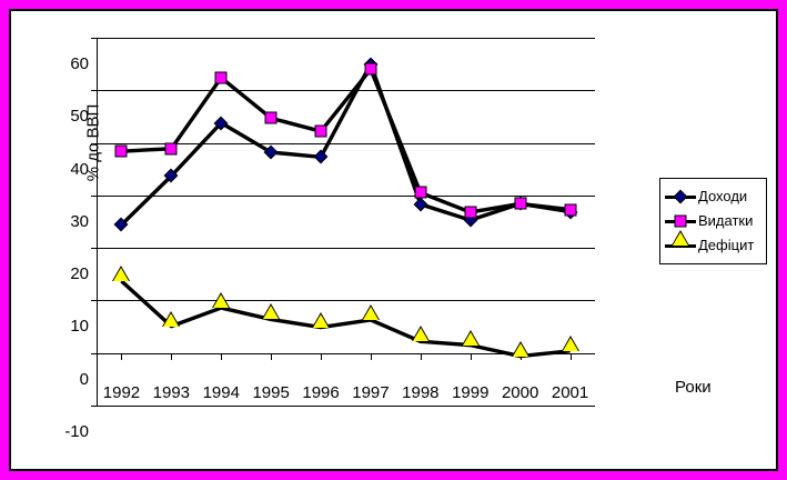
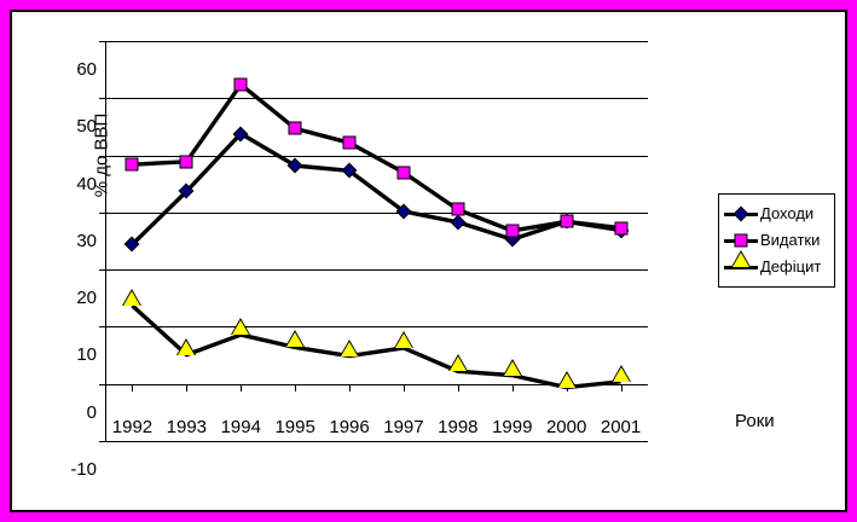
Доходи/1997: 55 -> 30
Видатки/1997: 54 -> 37
